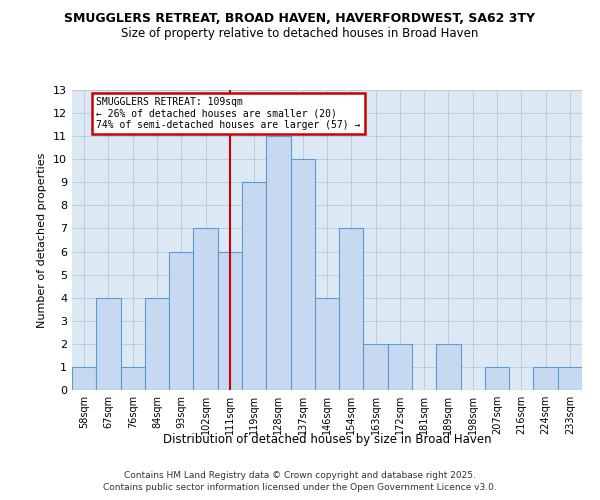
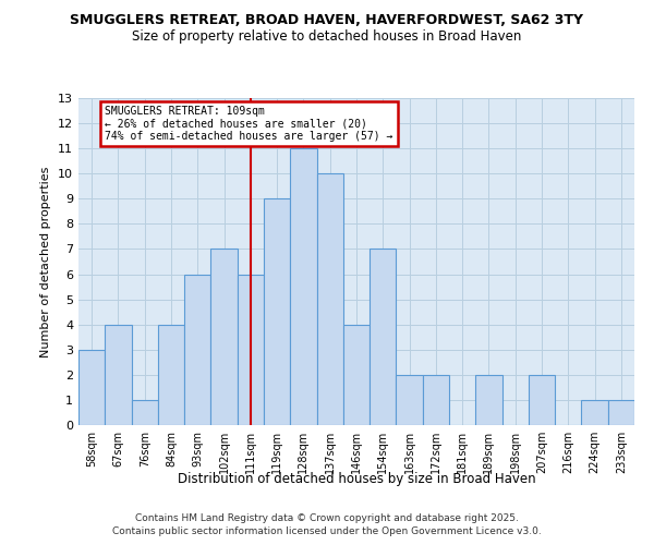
58sqm: 1 -> 3
207sqm: 1 -> 2
